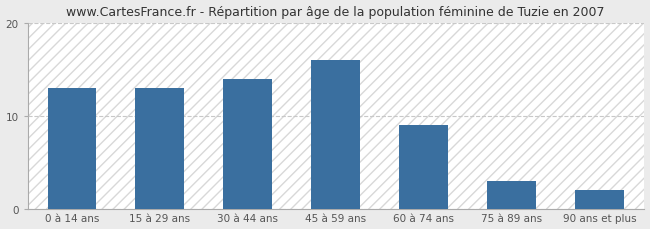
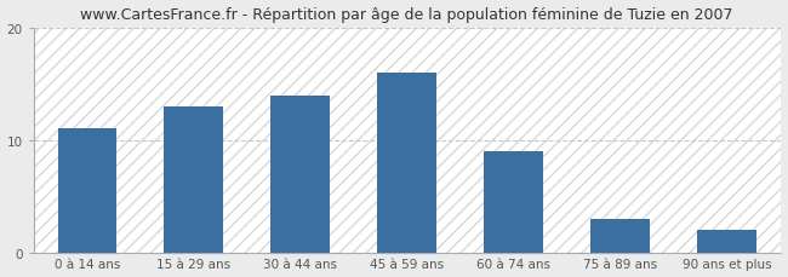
0 à 14 ans: 13 -> 11
